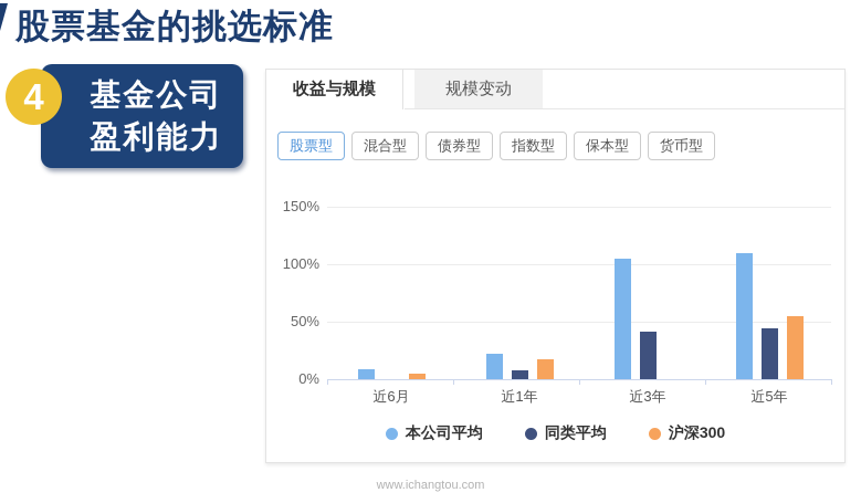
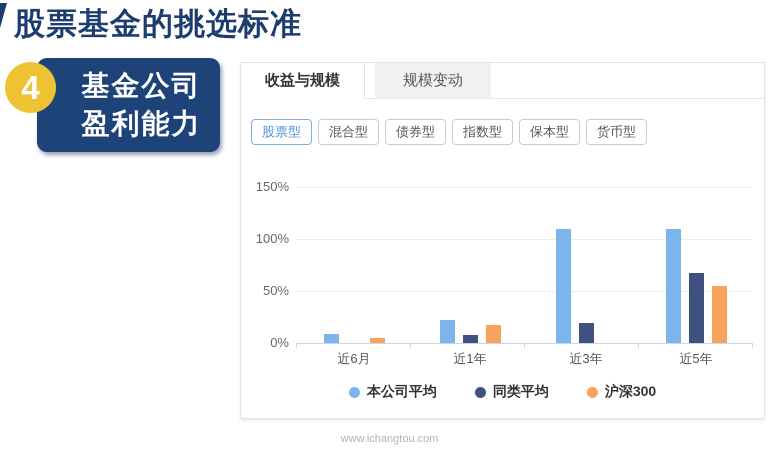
本公司平均/近3年: 105% -> 110%
同类平均/近3年: 41% -> 19%
同类平均/近5年: 44% -> 67%
